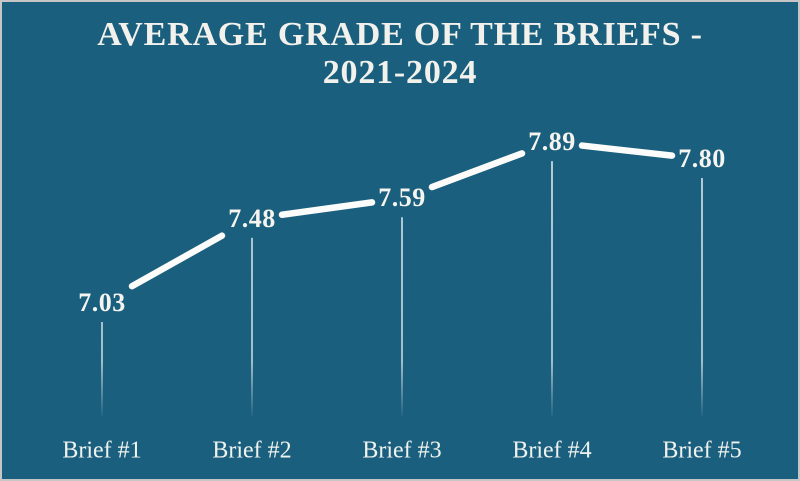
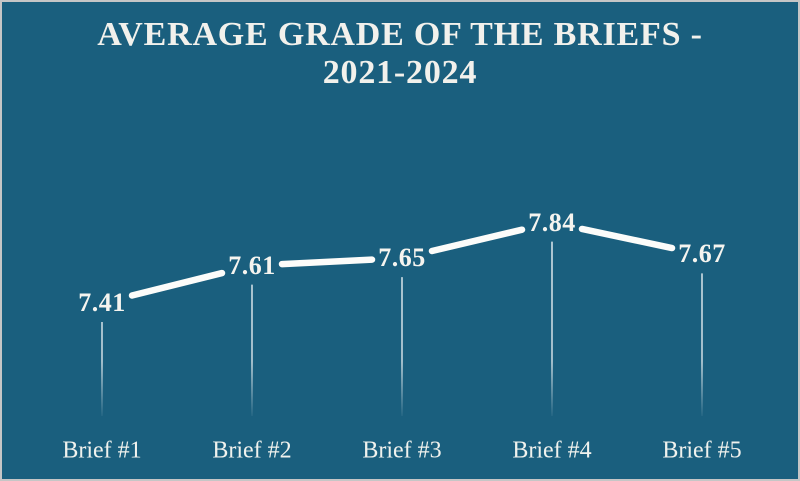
Brief #1: 7.03 -> 7.41
Brief #2: 7.48 -> 7.61
Brief #3: 7.59 -> 7.65
Brief #4: 7.89 -> 7.84
Brief #5: 7.80 -> 7.67
